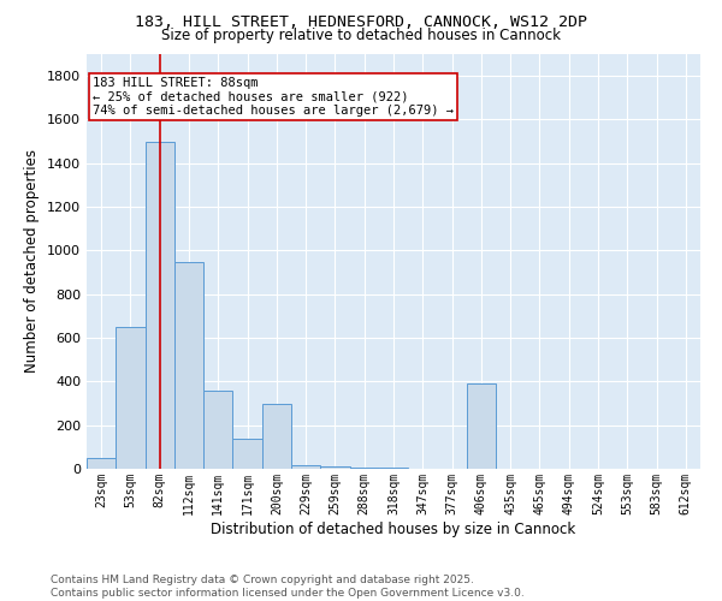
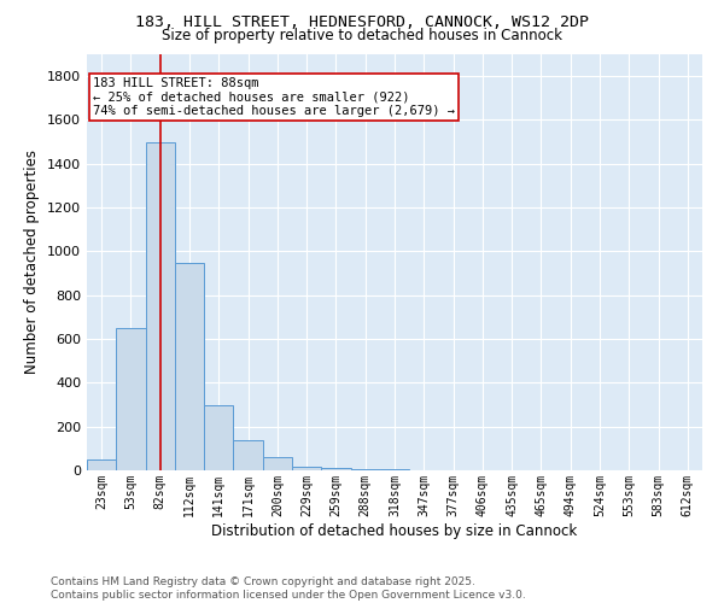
141sqm: 360 -> 300
200sqm: 300 -> 60
406sqm: 390 -> 0
